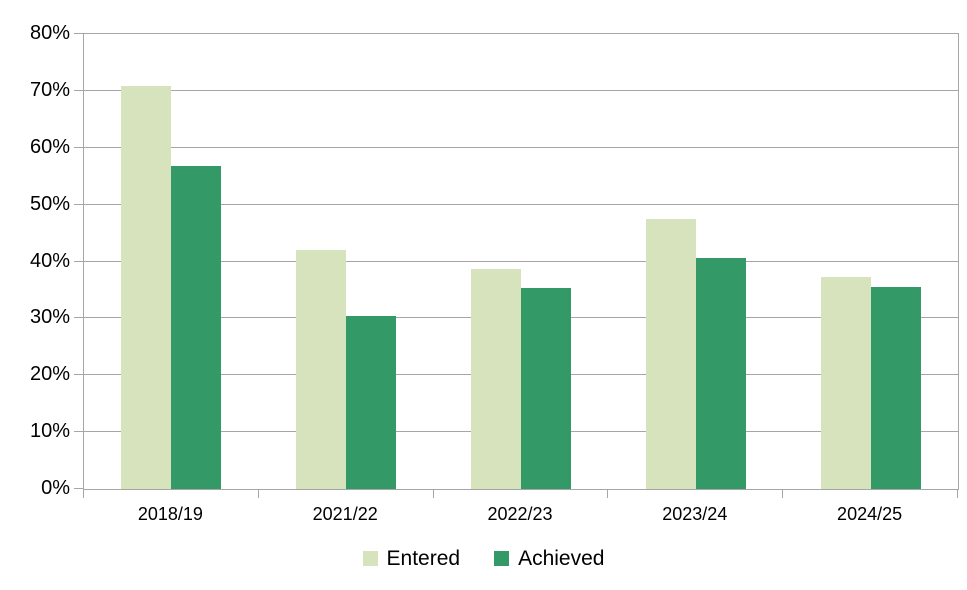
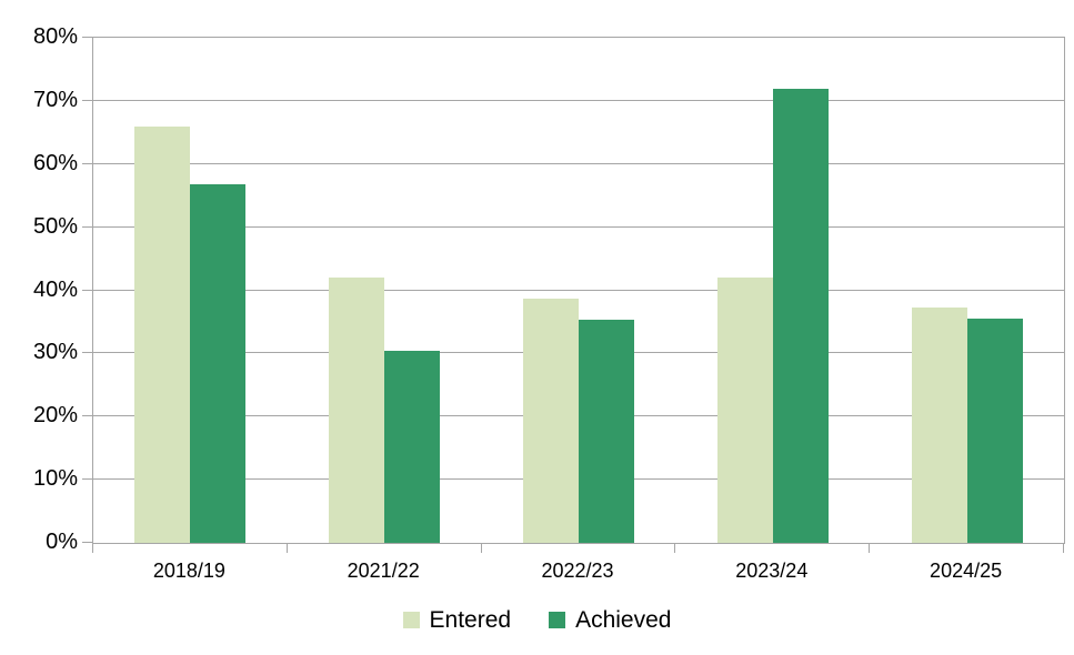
Entered/2018/19: 71% -> 66%
Entered/2023/24: 47% -> 42%
Achieved/2023/24: 41% -> 72%
